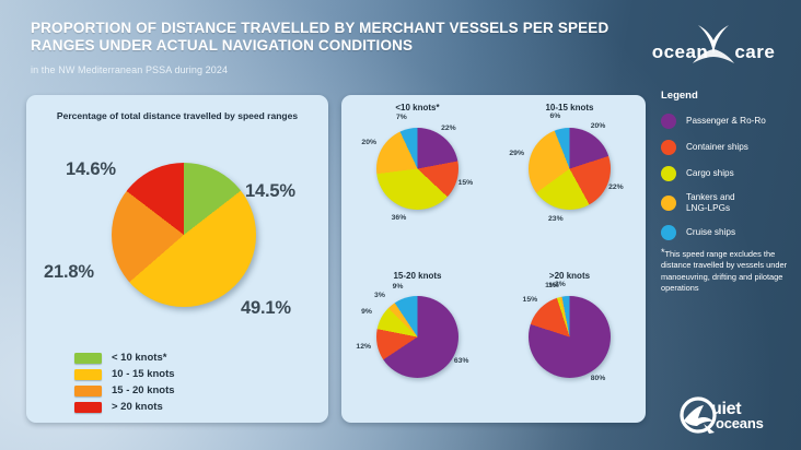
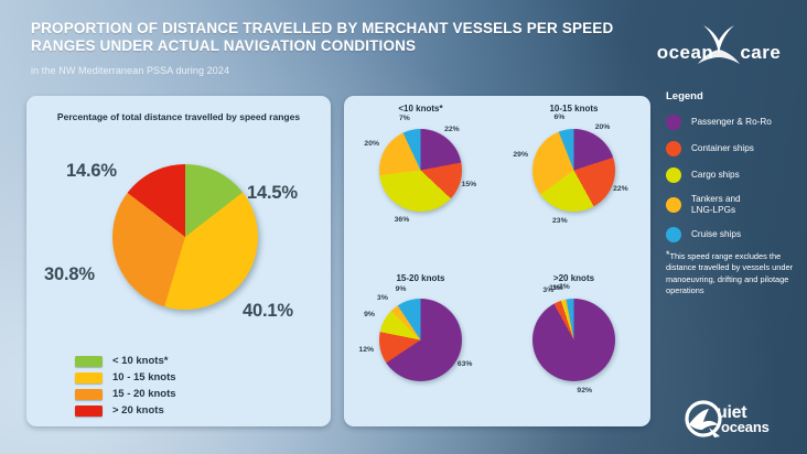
Percentage of total distance travelled by speed ranges/10 - 15 knots: 49.1% -> 40.1%
Percentage of total distance travelled by speed ranges/15 - 20 knots: 21.8% -> 30.8%
>20 knots/Passenger & Ro-Ro: 80% -> 92%
>20 knots/Container ships: 15% -> 3%
